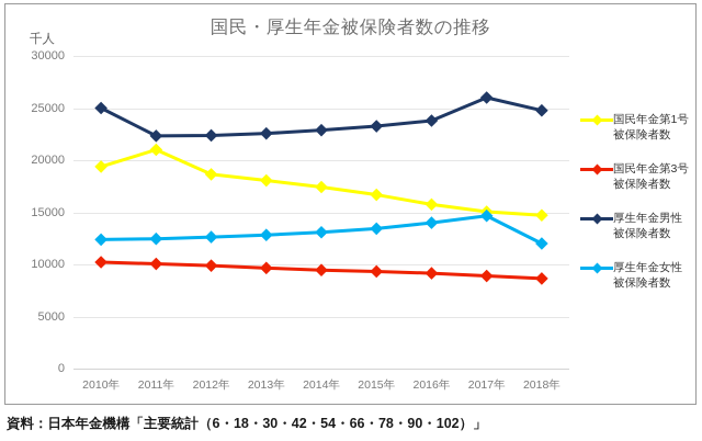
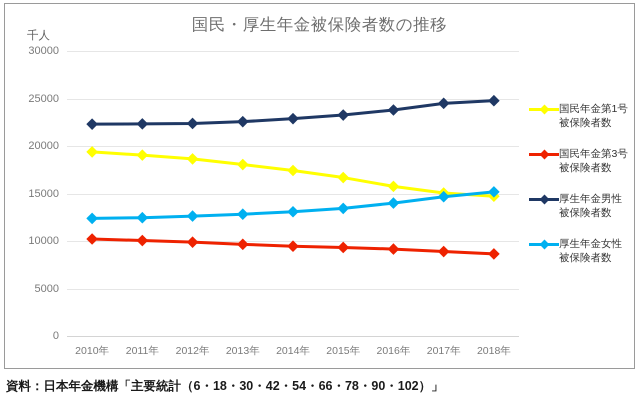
厚生年金男性 被保険者数/2010年: 25000 -> 22000
国民年金第1号 被保険者数/2011年: 21000 -> 19000
厚生年金男性 被保険者数/2017年: 26000 -> 24000
厚生年金女性 被保険者数/2018年: 12000 -> 15000
